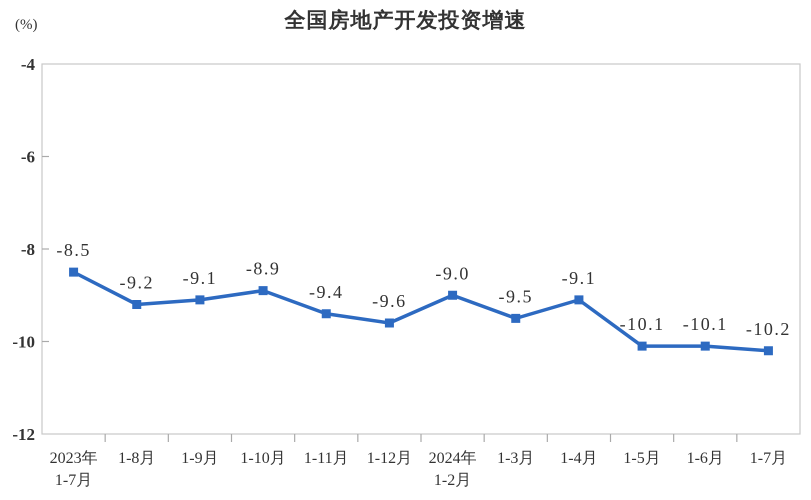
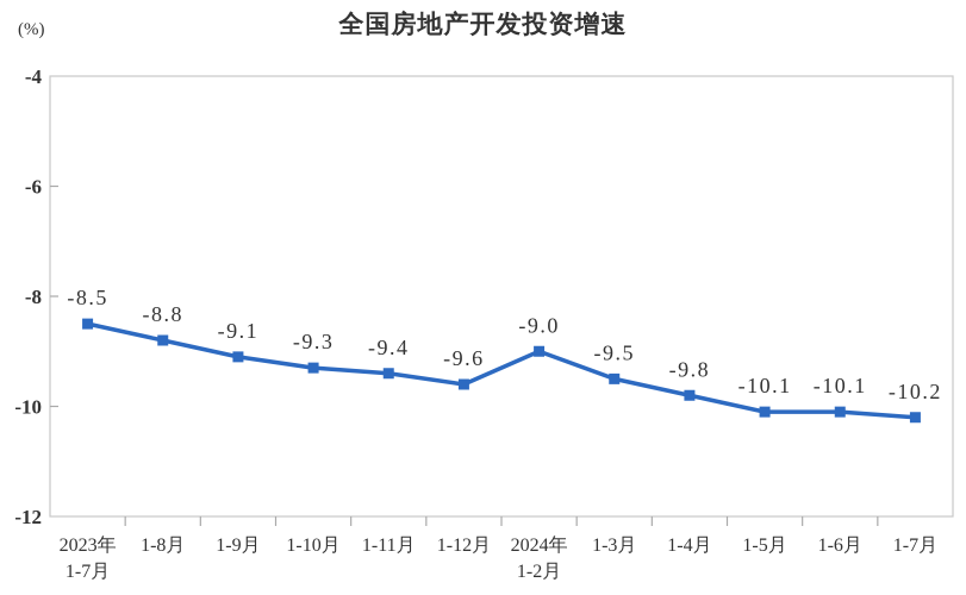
1-8月: -9.2 -> -8.8
1-10月: -8.9 -> -9.3
1-4月: -9.1 -> -9.8
